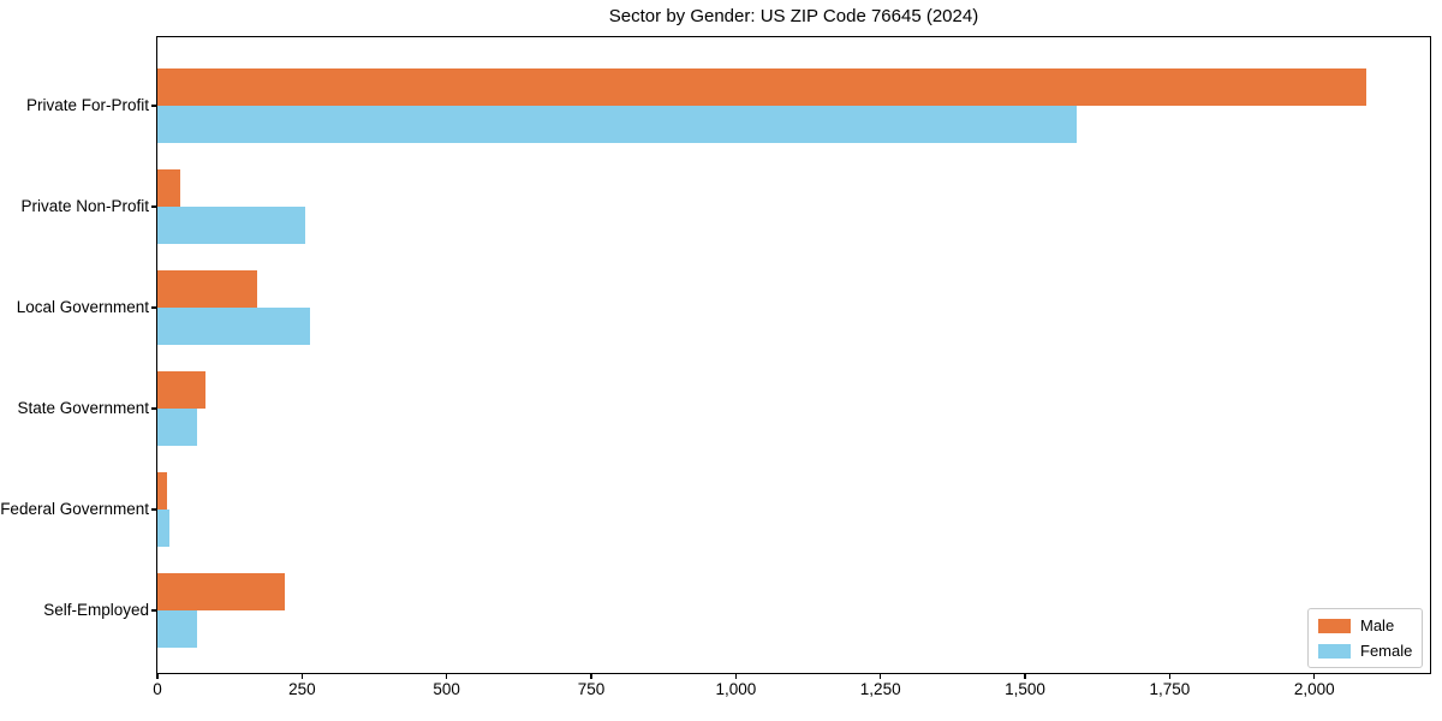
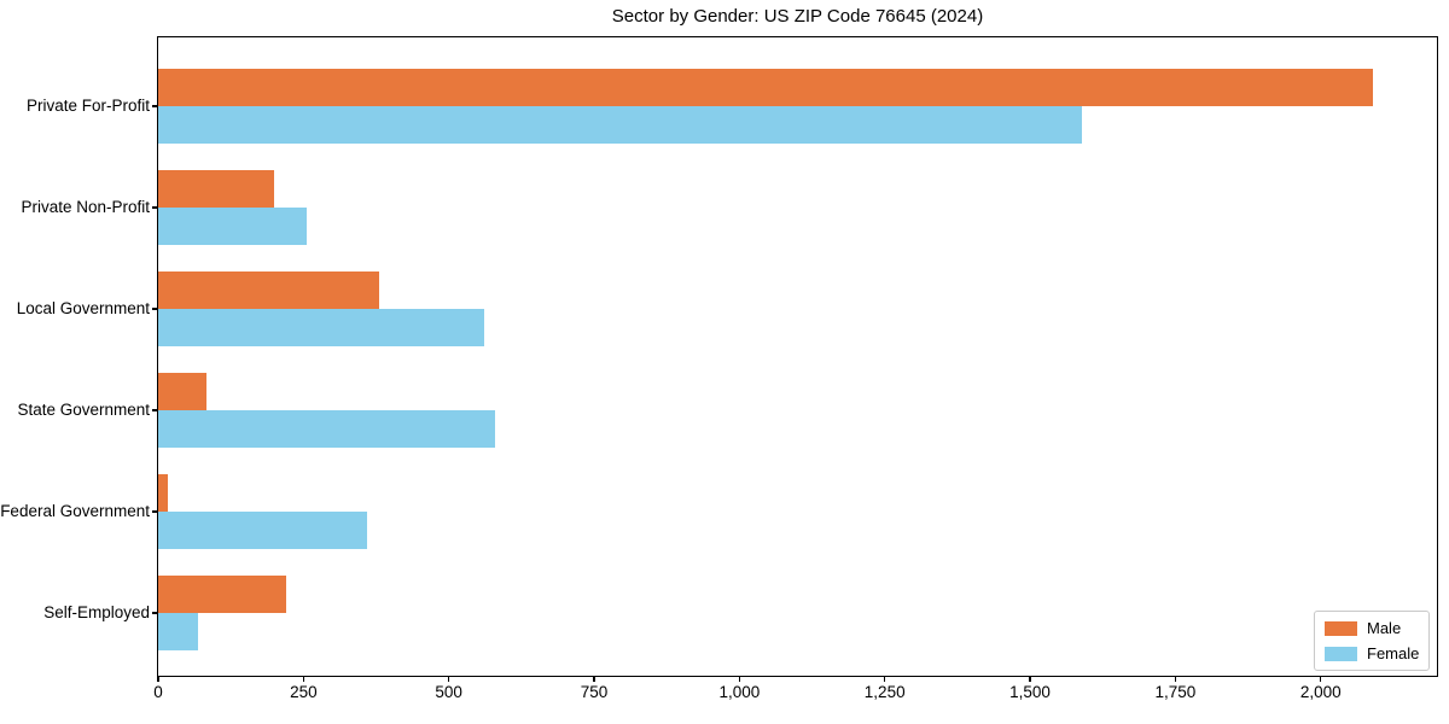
Male/Private Non-Profit: 40 -> 200
Male/Local Government: 170 -> 380
Female/Local Government: 260 -> 560
Female/State Government: 70 -> 580
Female/Federal Government: 20 -> 360
